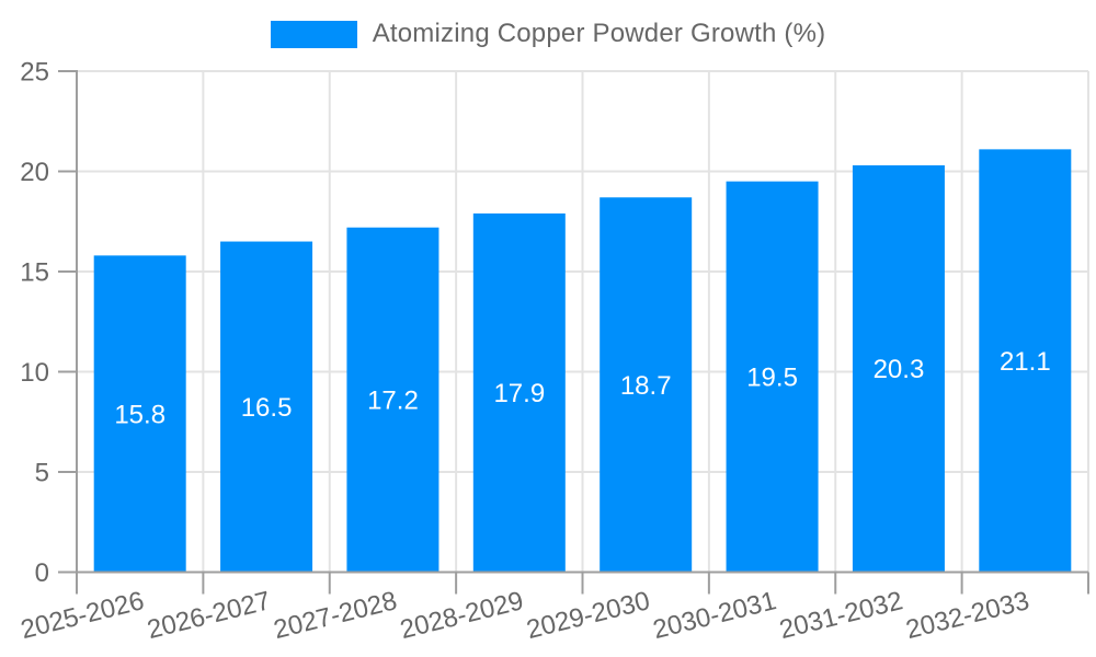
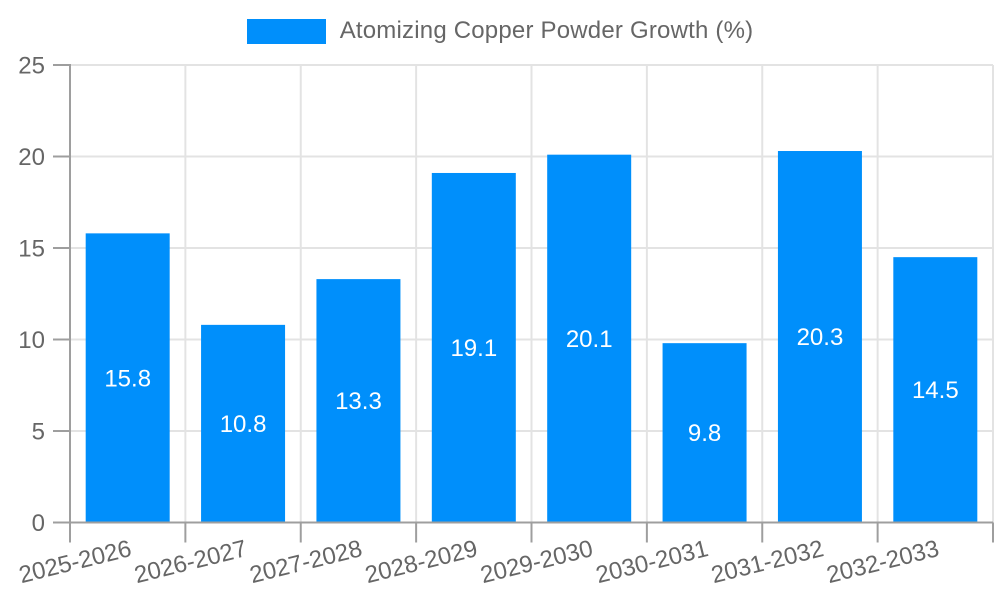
2026-2027: 16.5 -> 10.8
2027-2028: 17.2 -> 13.3
2028-2029: 17.9 -> 19.1
2029-2030: 18.7 -> 20.1
2030-2031: 19.5 -> 9.8
2032-2033: 21.1 -> 14.5
